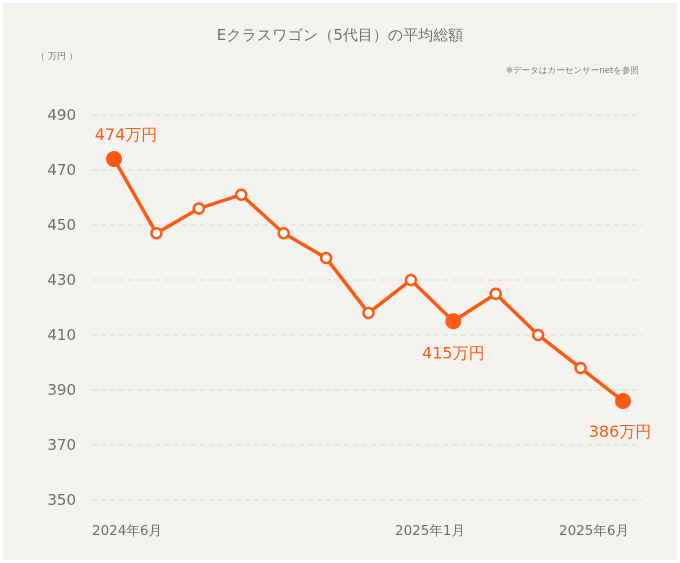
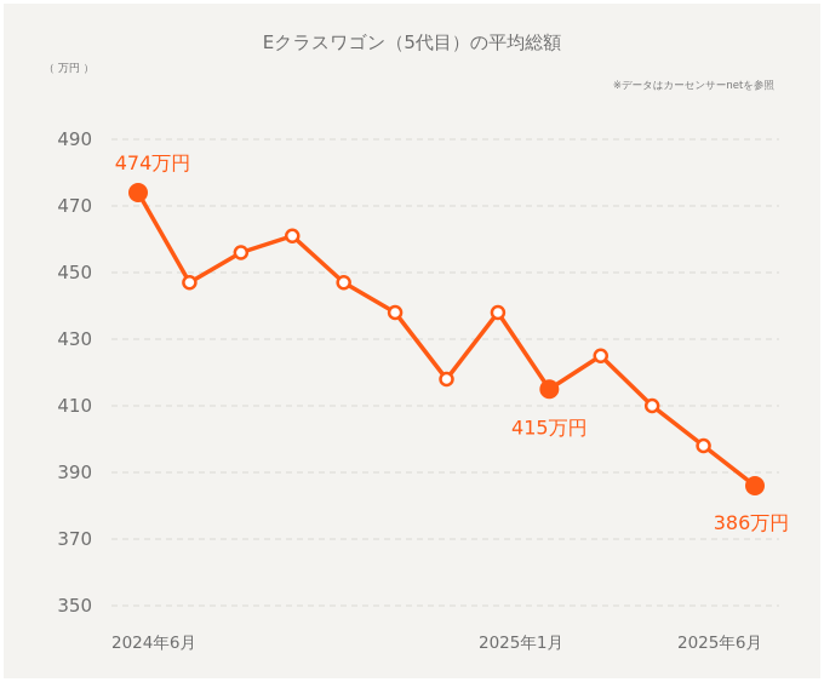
2025年1月: 430 -> 438
